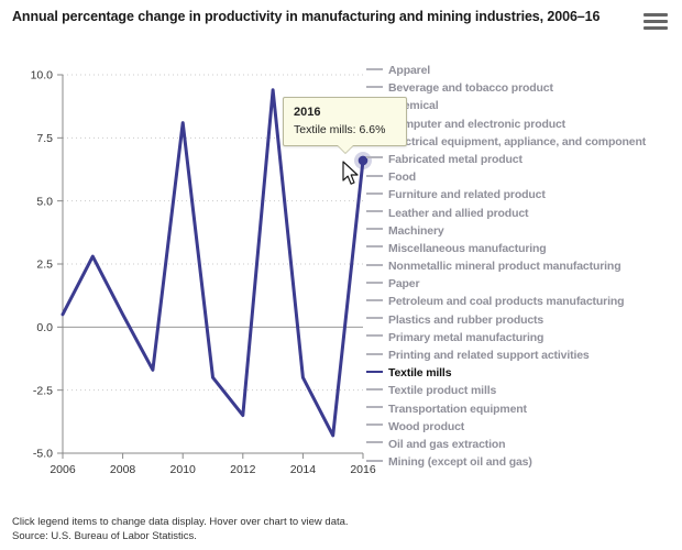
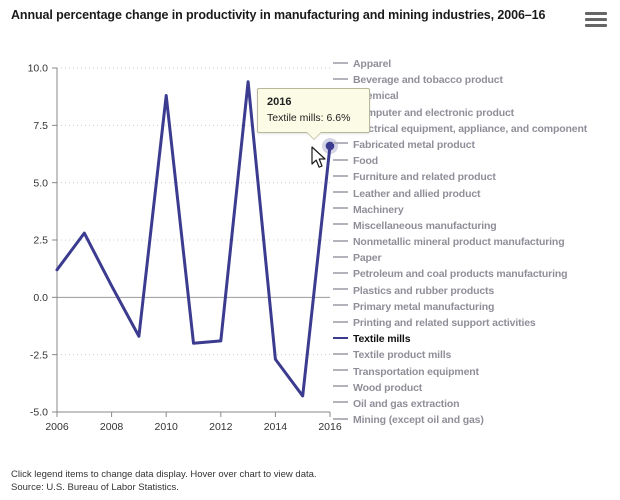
2006: 0.5 -> 1.2
2010: 8.1 -> 8.8
2012: -3.5 -> -1.9
2014: -2.0 -> -2.7
